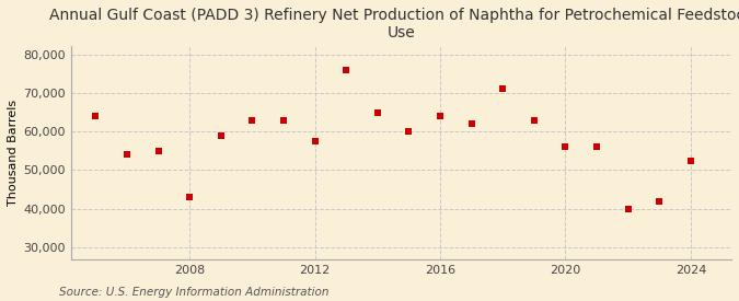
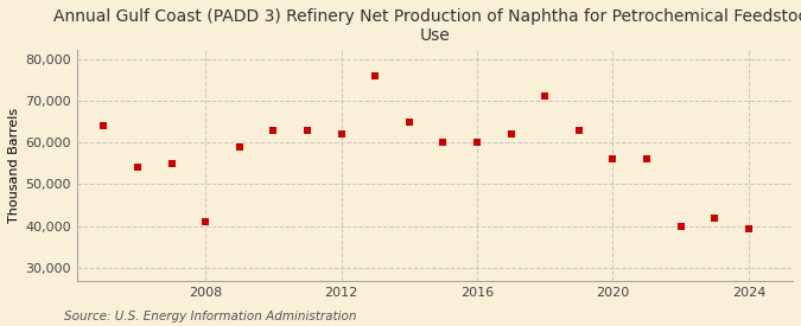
2008: 43,000 -> 41,000
2012: 57,500 -> 62,000
2016: 64,000 -> 60,000
2024: 52,500 -> 39,500
